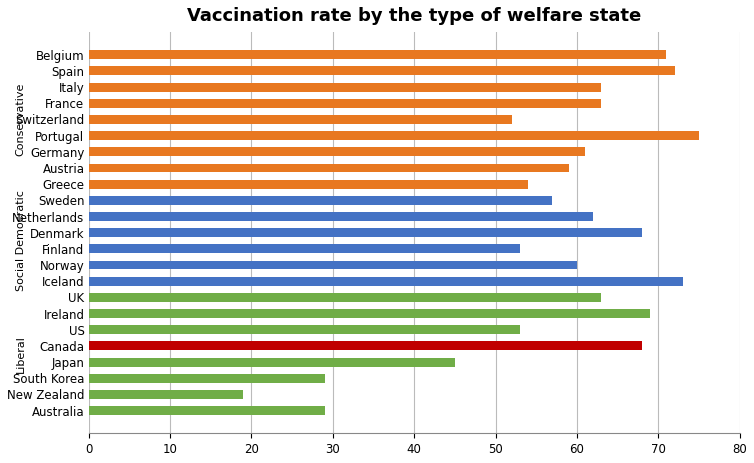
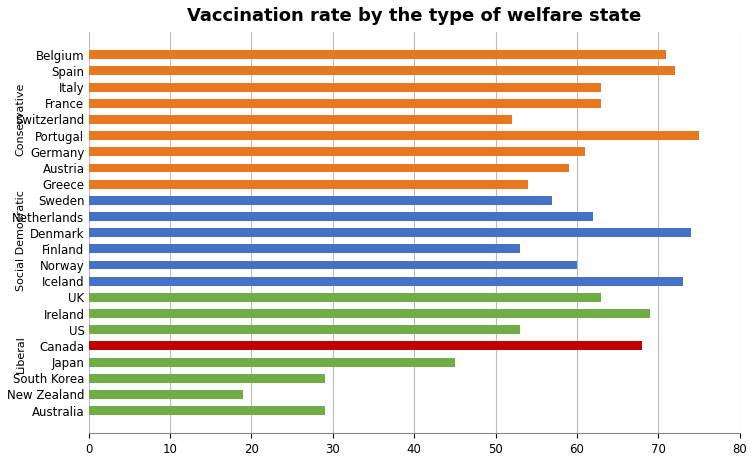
Denmark: 68 -> 74
